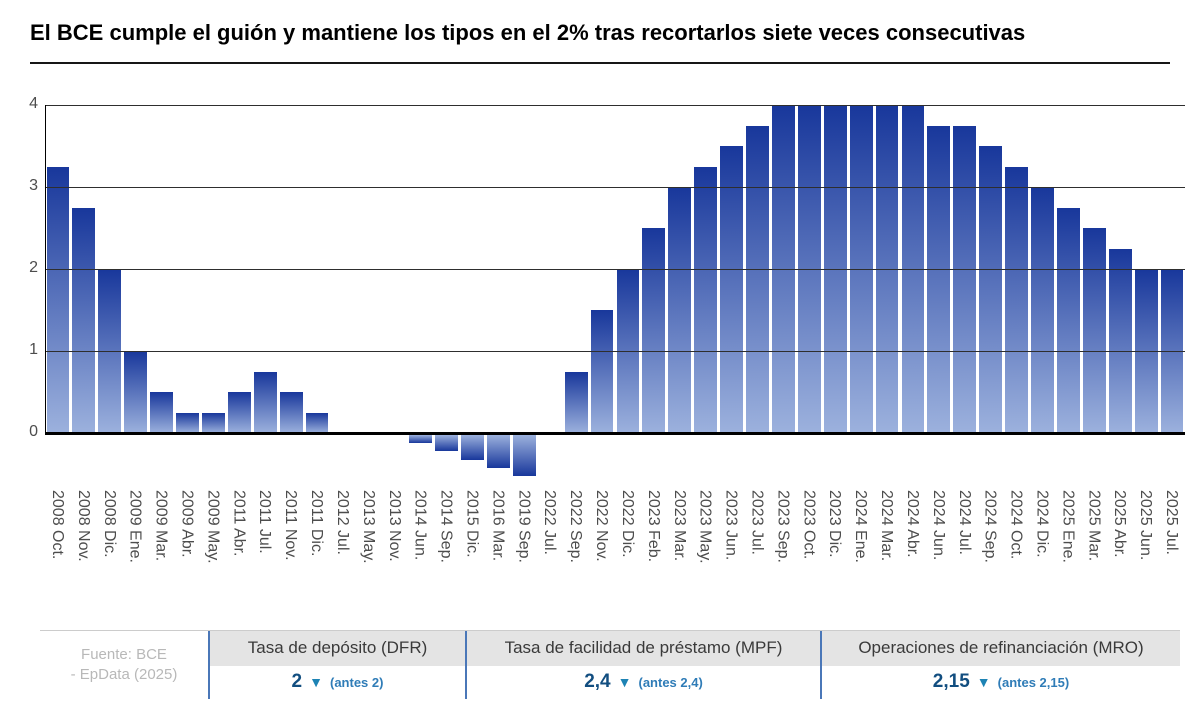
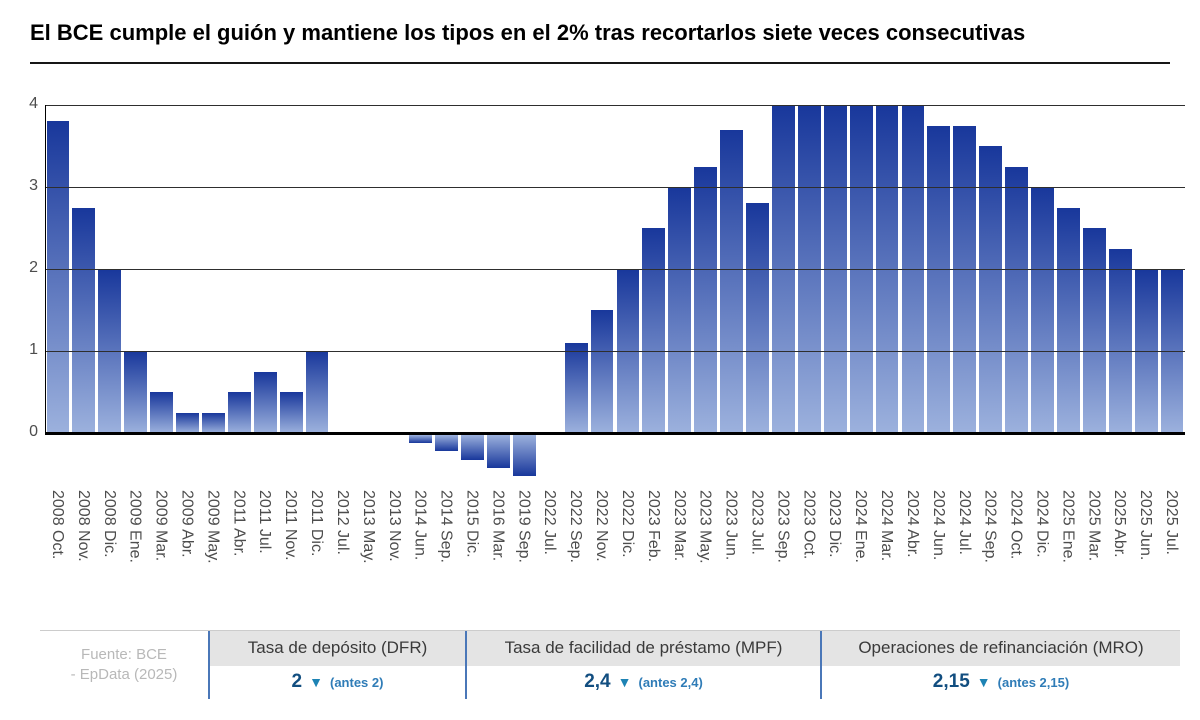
2008 Oct.: 3.2 -> 3.8
2011 Dic.: 0.2 -> 1.0
2022 Sep.: 0.8 -> 1.1
2023 Jun.: 3.5 -> 3.7
2023 Jul.: 3.8 -> 2.8
